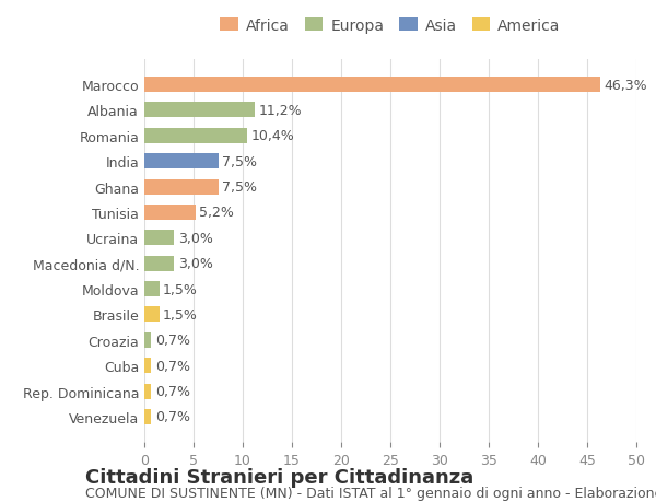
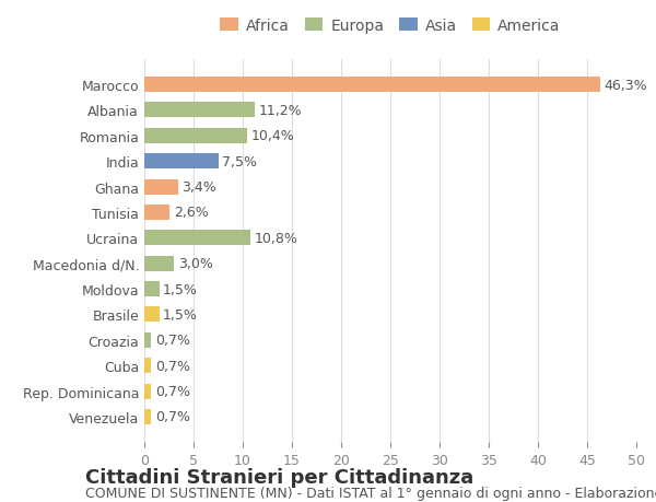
Ghana: 7,5% -> 3,4%
Tunisia: 5,2% -> 2,6%
Ucraina: 3,0% -> 10,8%
